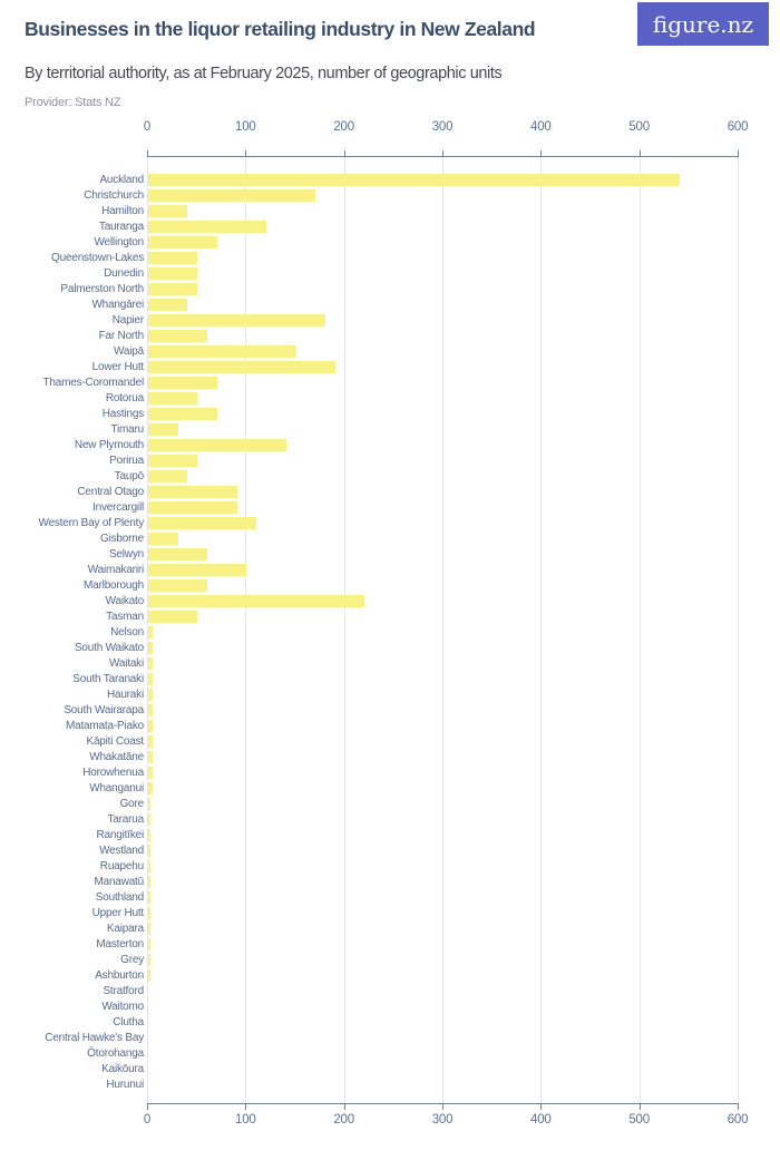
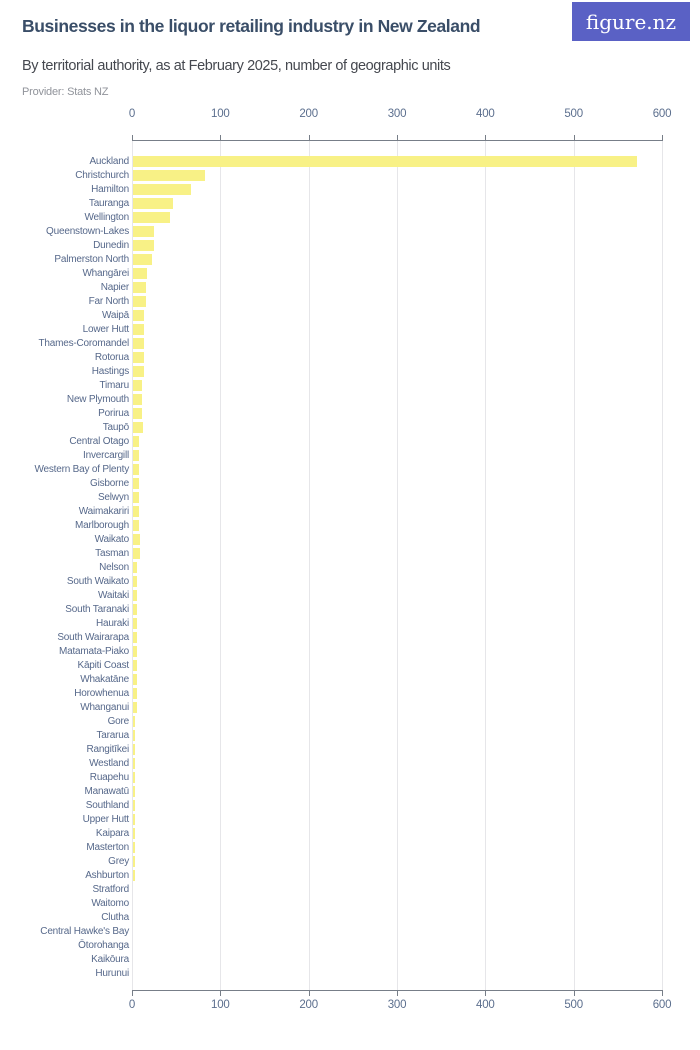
Auckland: 540 -> 570
Christchurch: 170 -> 80
Hamilton: 40 -> 70
Tauranga: 120 -> 40
Wellington: 70 -> 40
Queenstown-Lakes: 50 -> 20
Dunedin: 50 -> 20
Palmerston North: 50 -> 20
Whangārei: 40 -> 20
Napier: 180 -> 20
Far North: 60 -> 20
Waipā: 150 -> 10
Lower Hutt: 190 -> 10
Thames-Coromandel: 70 -> 10
Rotorua: 50 -> 10
Hastings: 70 -> 10
Timaru: 30 -> 10
New Plymouth: 140 -> 10
Porirua: 50 -> 10
Taupō: 40 -> 10
Central Otago: 90 -> 10
Invercargill: 90 -> 10
Western Bay of Plenty: 110 -> 10
Gisborne: 30 -> 10
Selwyn: 60 -> 10
Waimakariri: 100 -> 10
Marlborough: 60 -> 10
Waikato: 220 -> 10
Tasman: 50 -> 10
